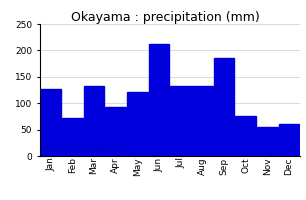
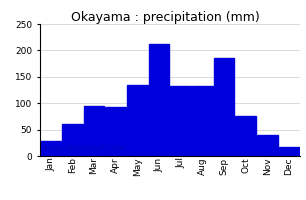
Jan: 126 -> 28
Feb: 72 -> 60
Mar: 132 -> 95
May: 122 -> 135
Nov: 54 -> 40
Dec: 60 -> 17
